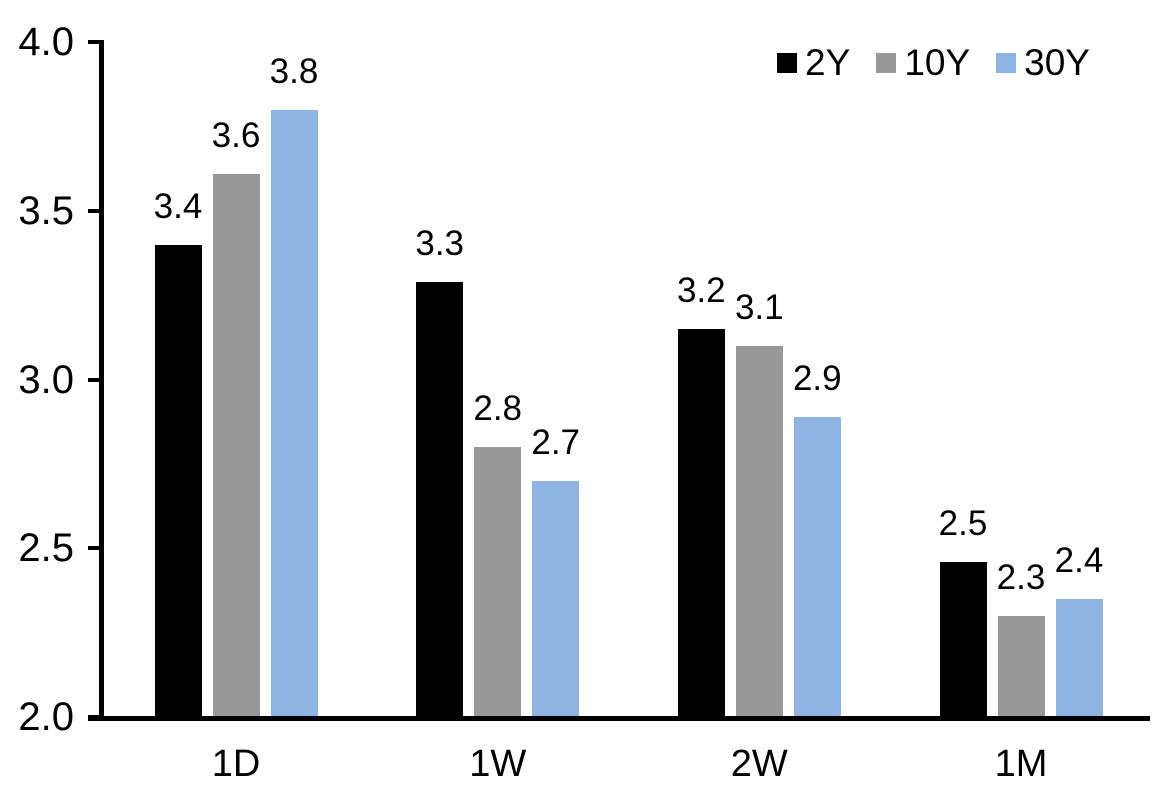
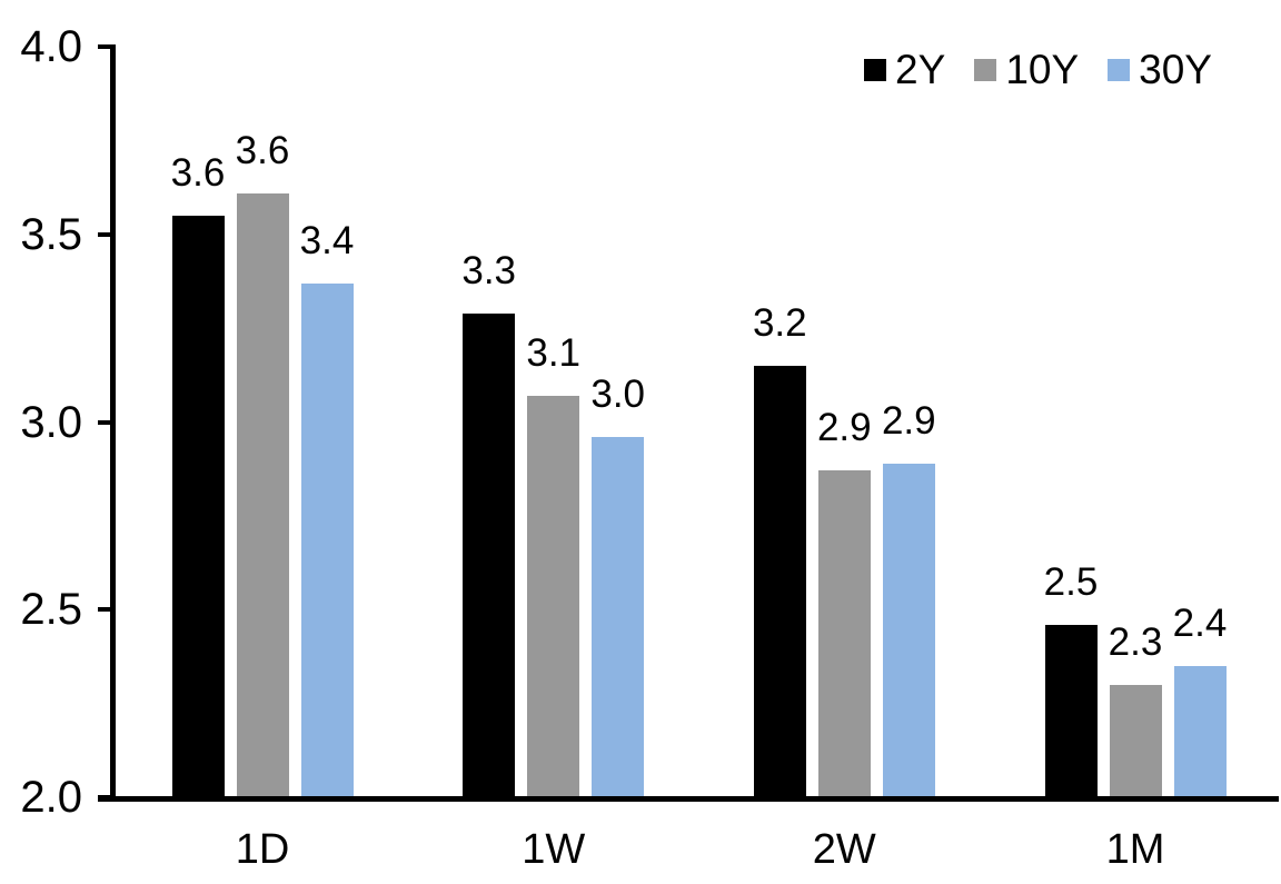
2Y/1D: 3.4 -> 3.6
30Y/1D: 3.8 -> 3.4
10Y/1W: 2.8 -> 3.1
30Y/1W: 2.7 -> 3.0
10Y/2W: 3.1 -> 2.9
